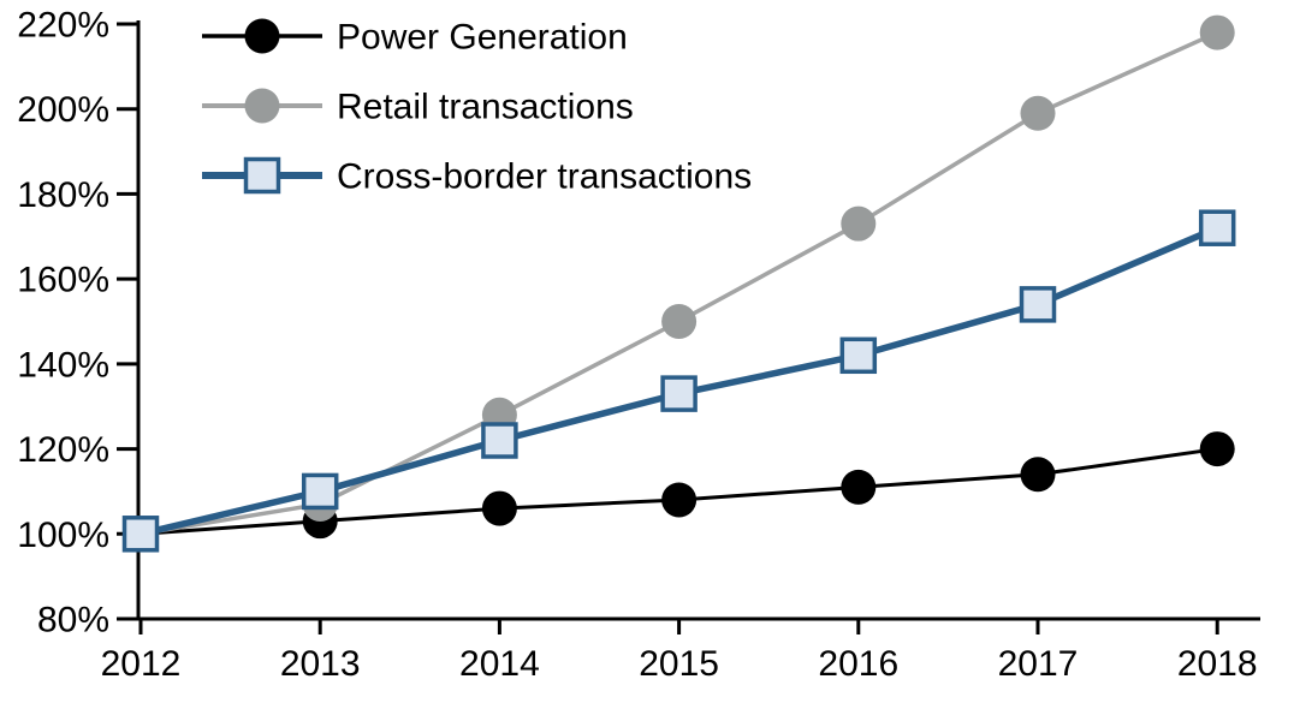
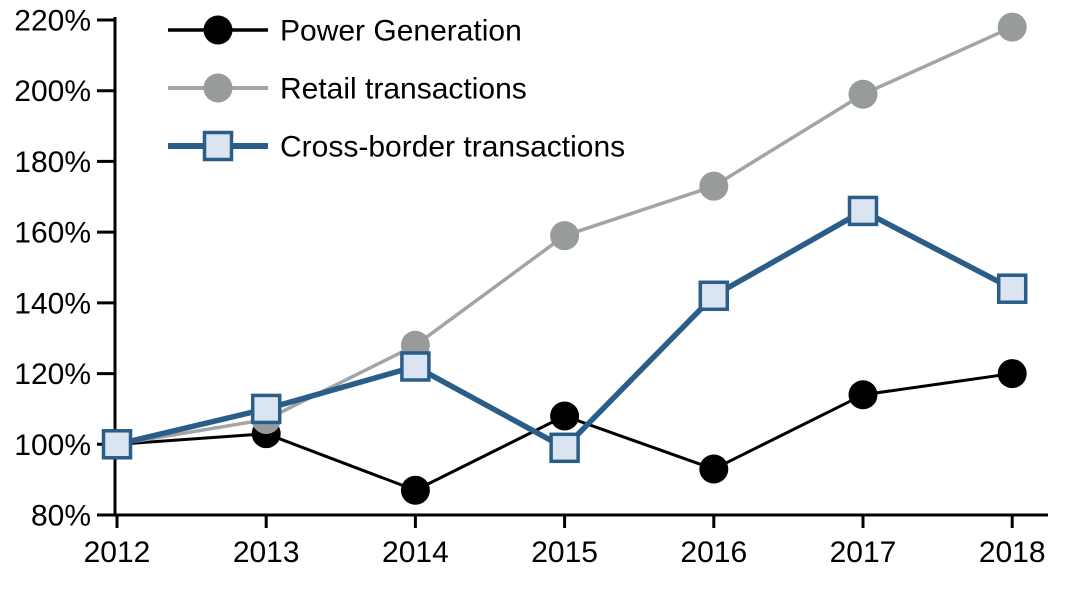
Power Generation/2014: 106% -> 87%
Retail transactions/2015: 150% -> 159%
Cross-border transactions/2015: 133% -> 99%
Power Generation/2016: 111% -> 93%
Cross-border transactions/2017: 154% -> 166%
Cross-border transactions/2018: 172% -> 144%
